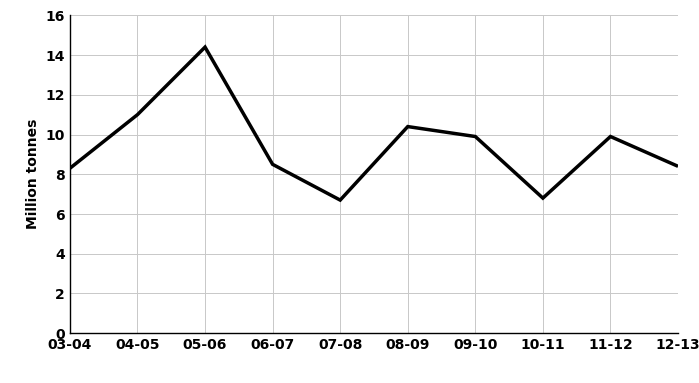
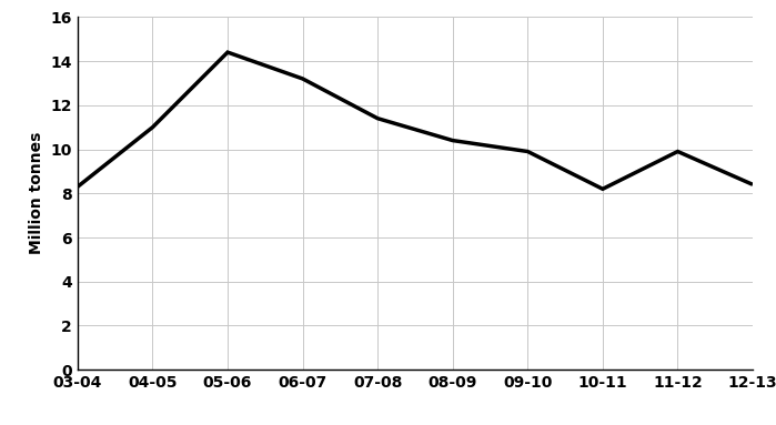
06-07: 8.5 -> 13.2
07-08: 6.7 -> 11.4
10-11: 6.8 -> 8.2
